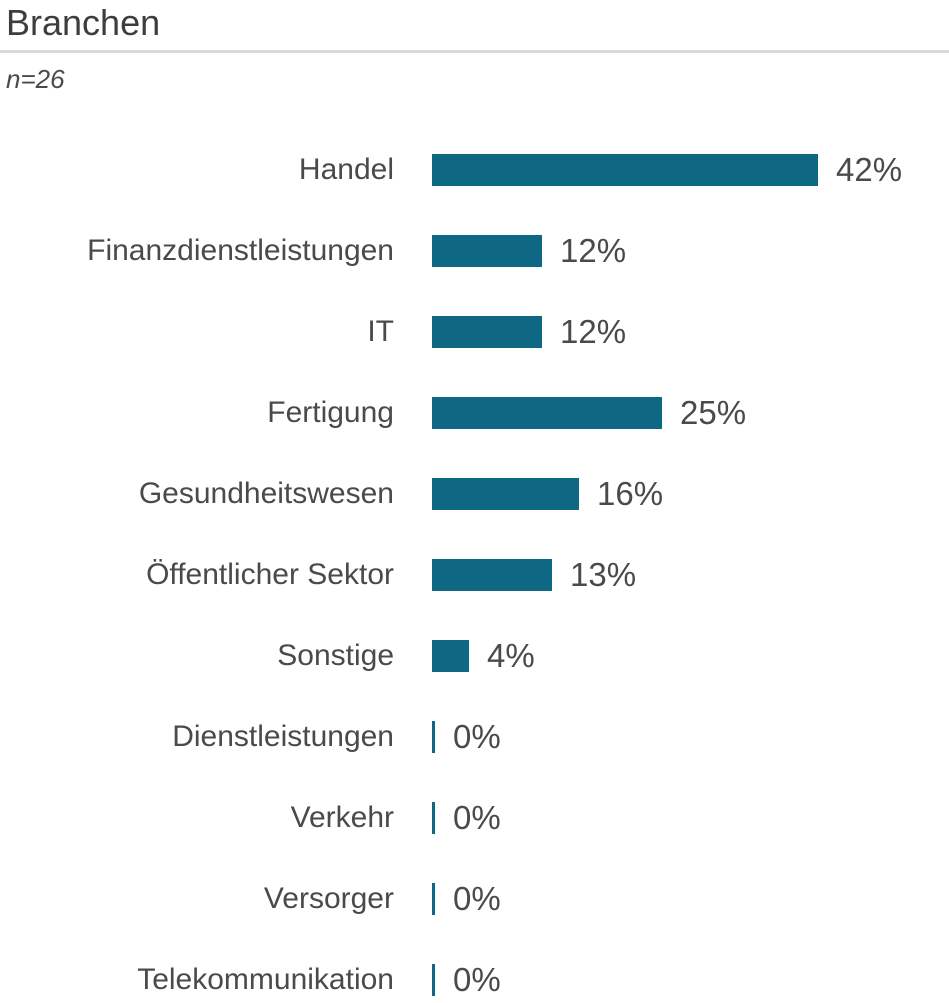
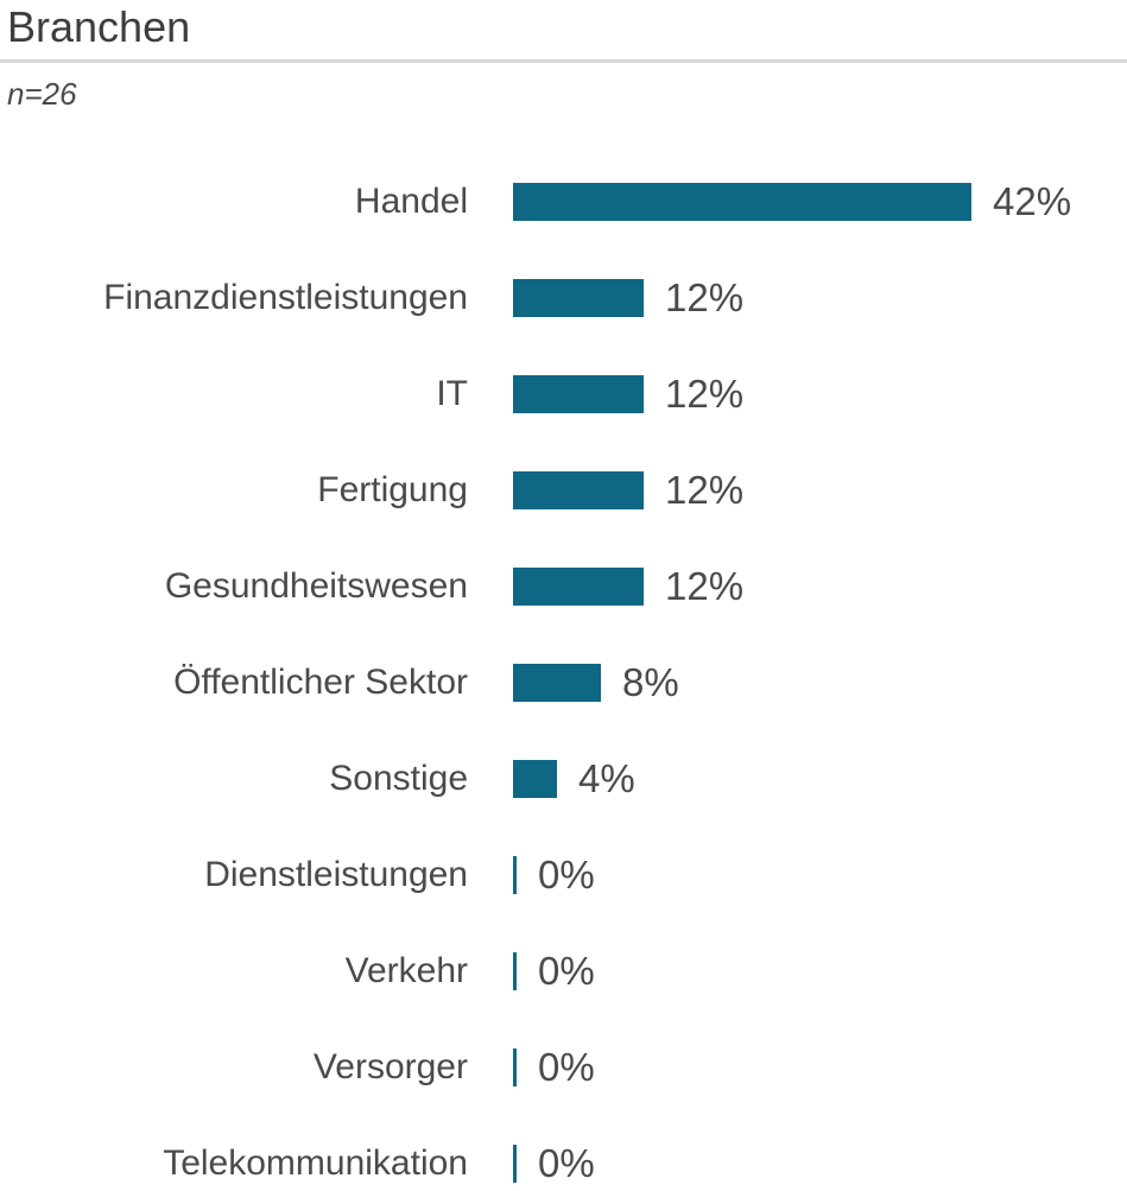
Fertigung: 25% -> 12%
Gesundheitswesen: 16% -> 12%
Öffentlicher Sektor: 13% -> 8%
